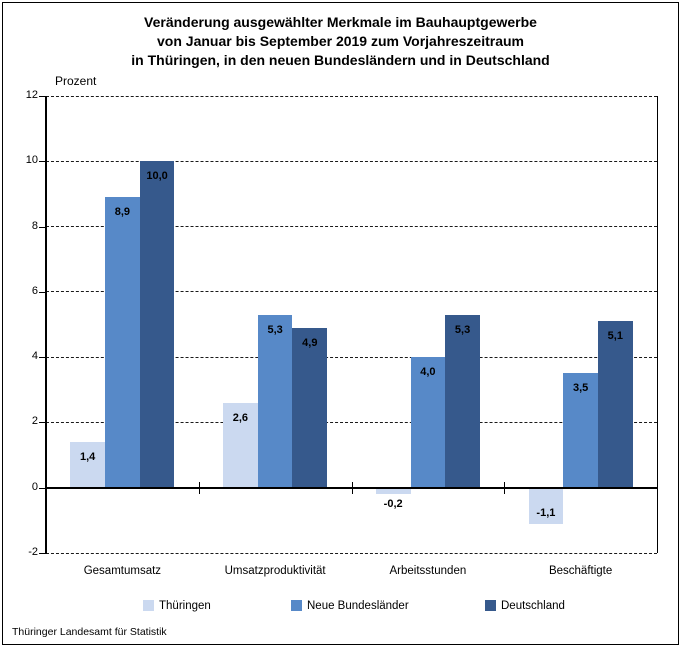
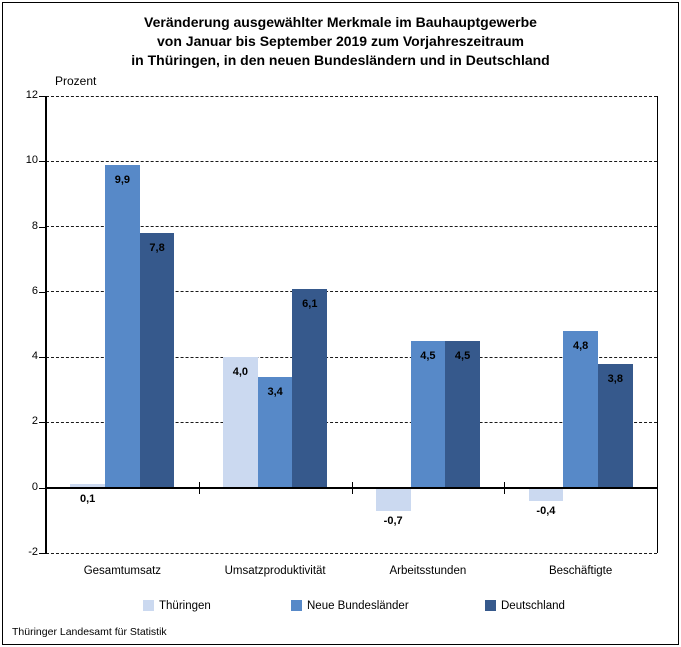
Thüringen/Gesamtumsatz: 1,4 -> 0,1
Neue Bundesländer/Gesamtumsatz: 8,9 -> 9,9
Deutschland/Gesamtumsatz: 10,0 -> 7,8
Thüringen/Umsatzproduktivität: 2,6 -> 4,0
Neue Bundesländer/Umsatzproduktivität: 5,3 -> 3,4
Deutschland/Umsatzproduktivität: 4,9 -> 6,1
Thüringen/Arbeitsstunden: -0,2 -> -0,7
Neue Bundesländer/Arbeitsstunden: 4,0 -> 4,5
Deutschland/Arbeitsstunden: 5,3 -> 4,5
Thüringen/Beschäftigte: -1,1 -> -0,4
Neue Bundesländer/Beschäftigte: 3,5 -> 4,8
Deutschland/Beschäftigte: 5,1 -> 3,8
